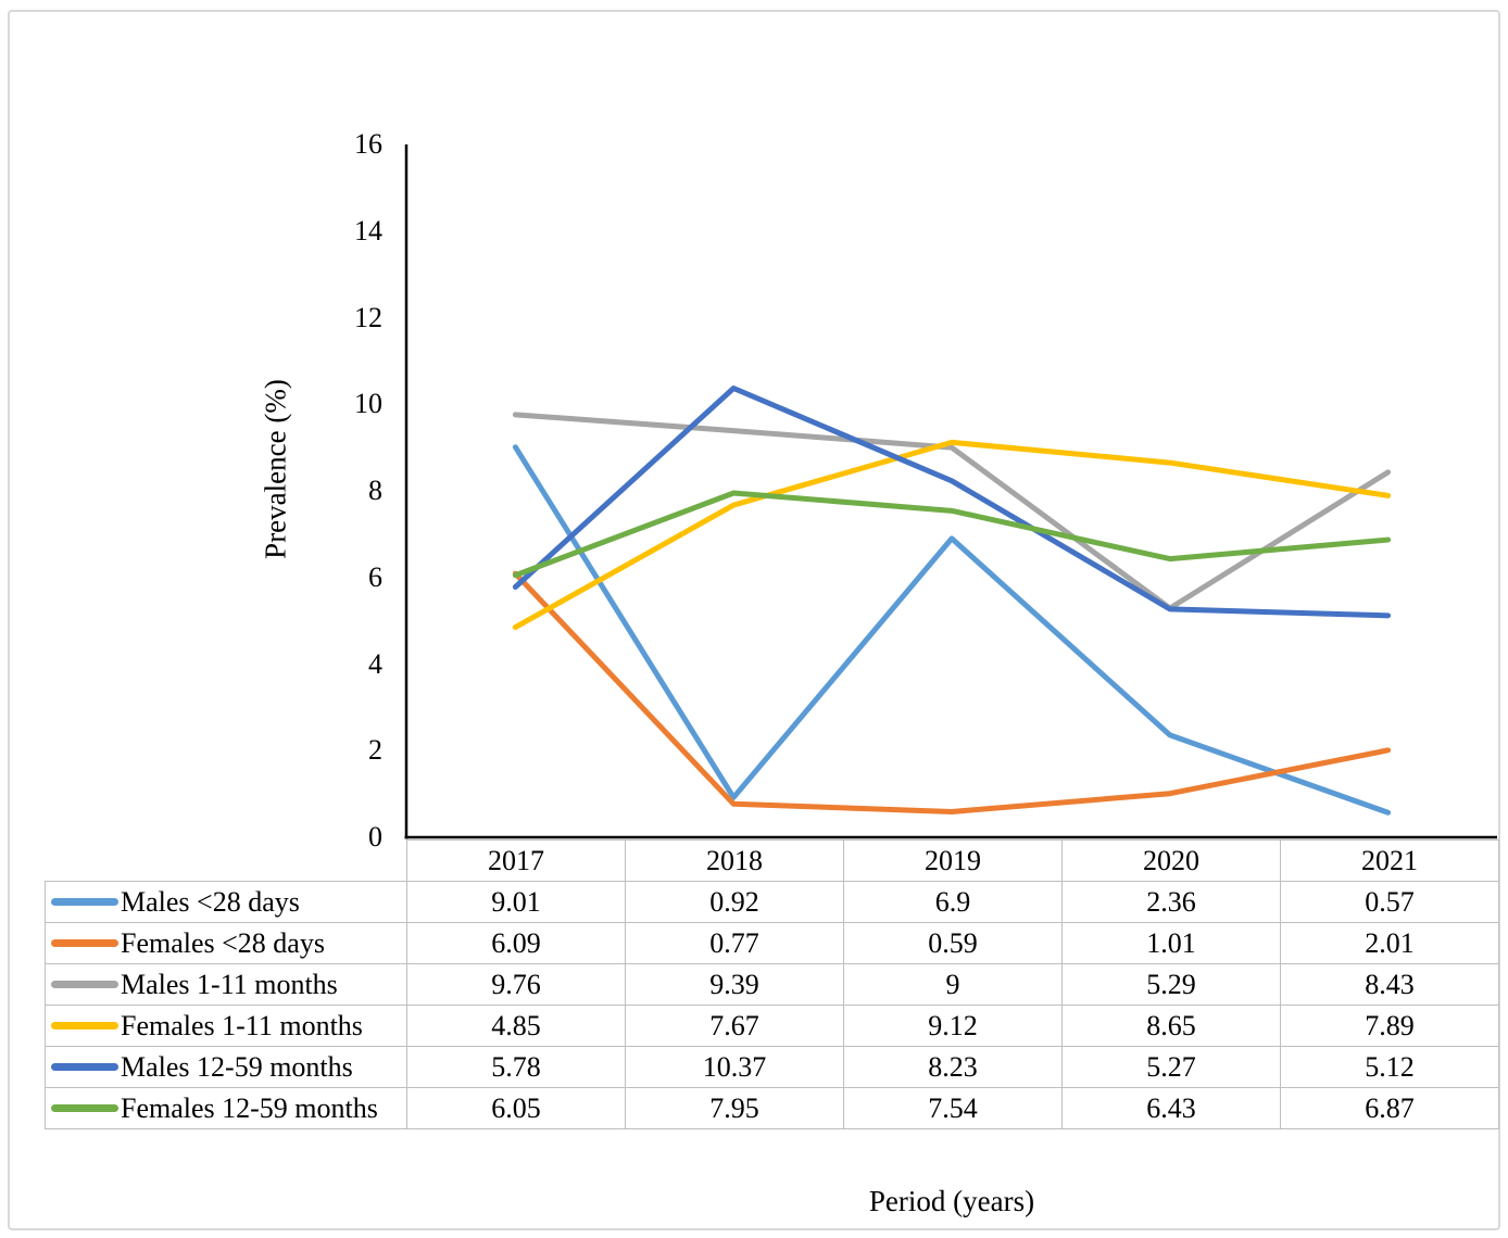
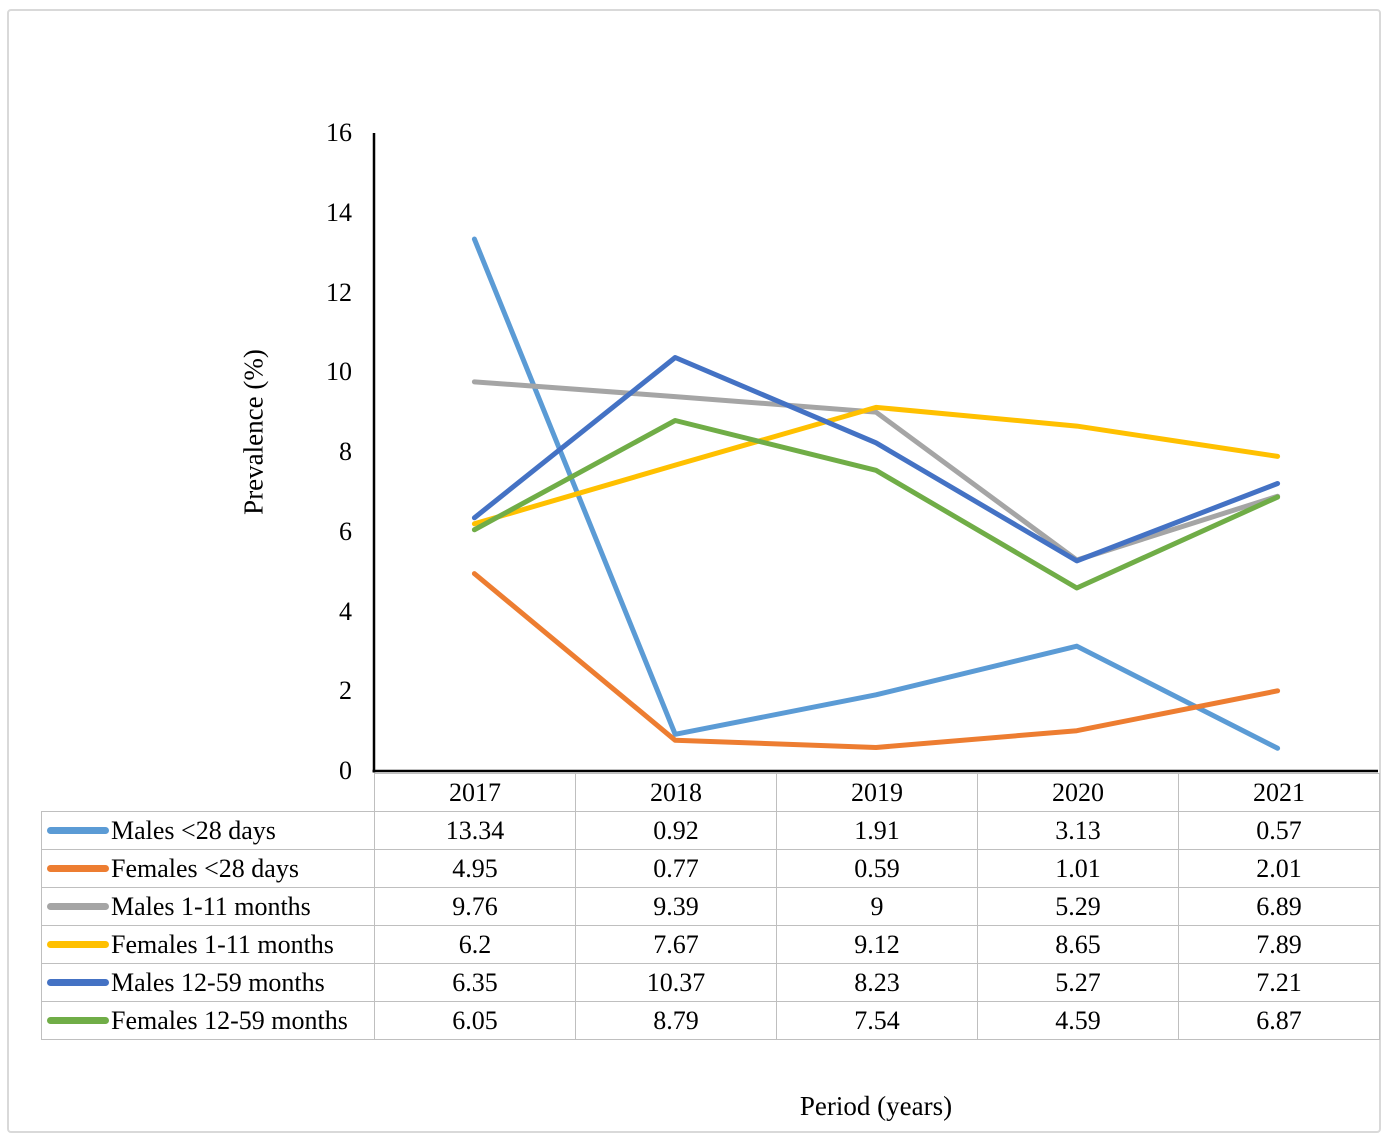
Males <28 days/2017: 9.01 -> 13.34
Females <28 days/2017: 6.09 -> 4.95
Females 1-11 months/2017: 4.85 -> 6.2
Males 12-59 months/2017: 5.78 -> 6.35
Females 12-59 months/2018: 7.95 -> 8.79
Males <28 days/2019: 6.9 -> 1.91
Males <28 days/2020: 2.36 -> 3.13
Females 12-59 months/2020: 6.43 -> 4.59
Males 1-11 months/2021: 8.43 -> 6.89
Males 12-59 months/2021: 5.12 -> 7.21
